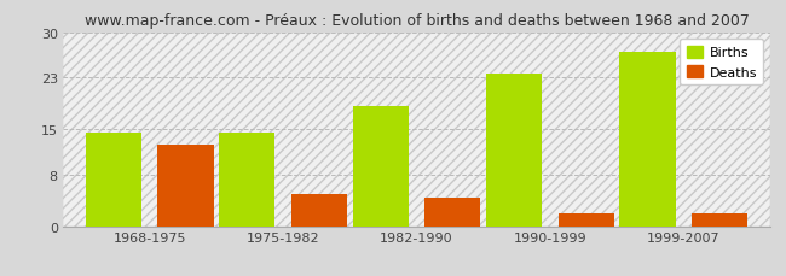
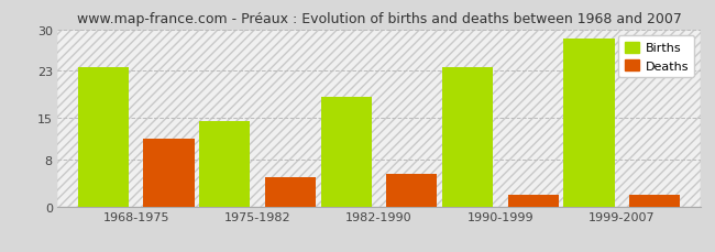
Births/1968-1975: 14.4 -> 23.5
Deaths/1968-1975: 12.6 -> 11.5
Deaths/1982-1990: 4.4 -> 5.5
Births/1999-2007: 27.0 -> 28.5
